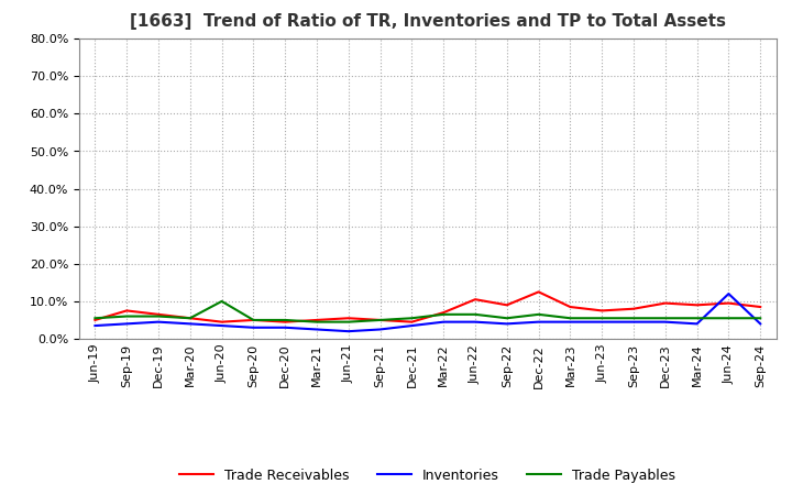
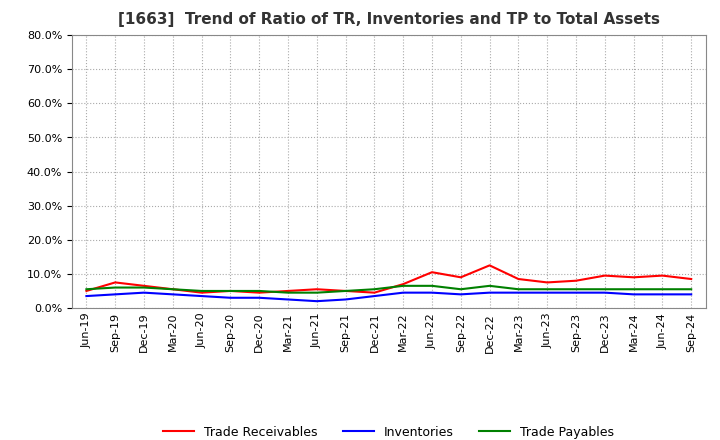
Trade Payables/Jun-20: 10.0% -> 5.0%
Inventories/Jun-24: 12.0% -> 4.0%
